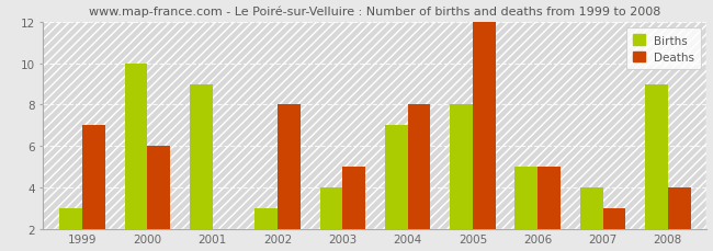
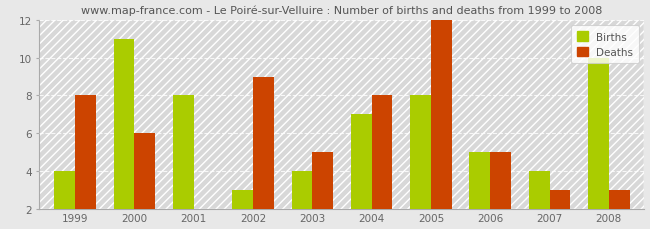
Births/1999: 3 -> 4
Deaths/1999: 7 -> 8
Births/2000: 10 -> 11
Births/2001: 9 -> 8
Deaths/2002: 8 -> 9
Births/2008: 9 -> 10
Deaths/2008: 4 -> 3
